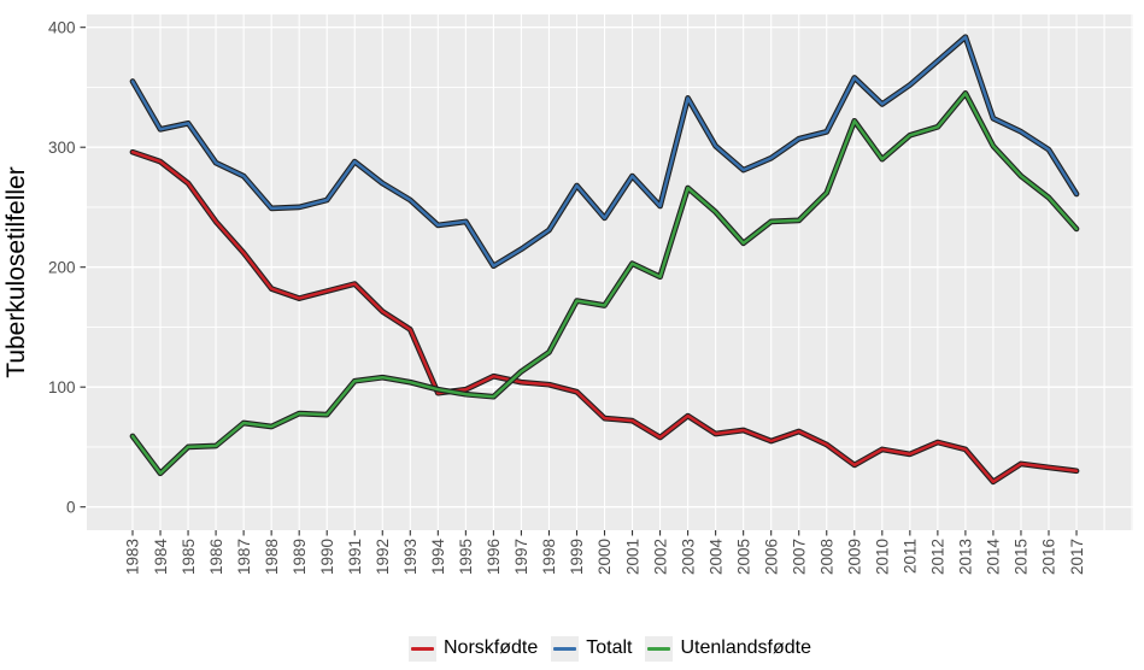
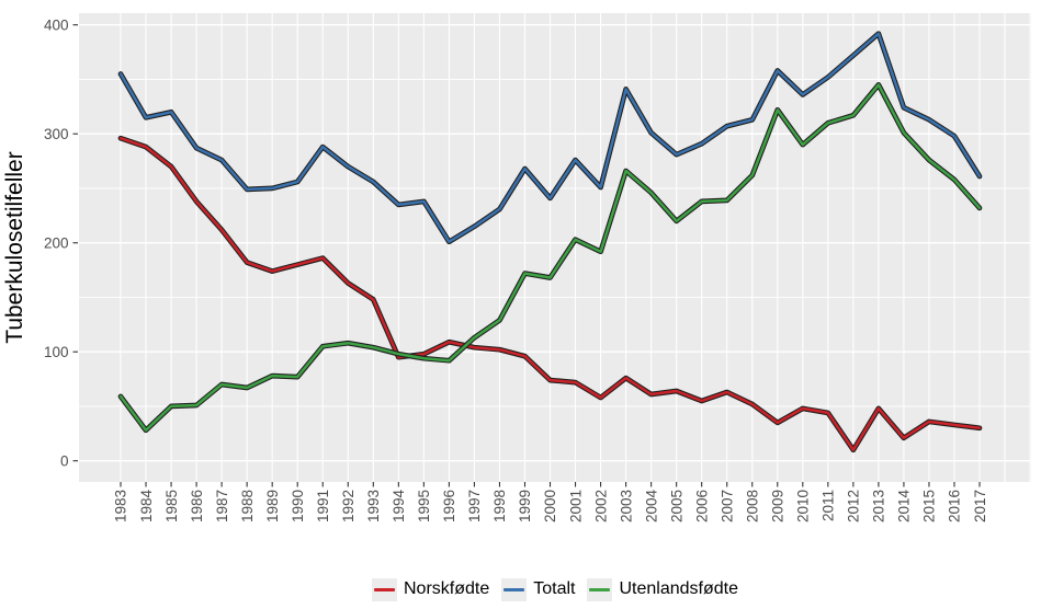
Norskfødte/2012: 50 -> 10
